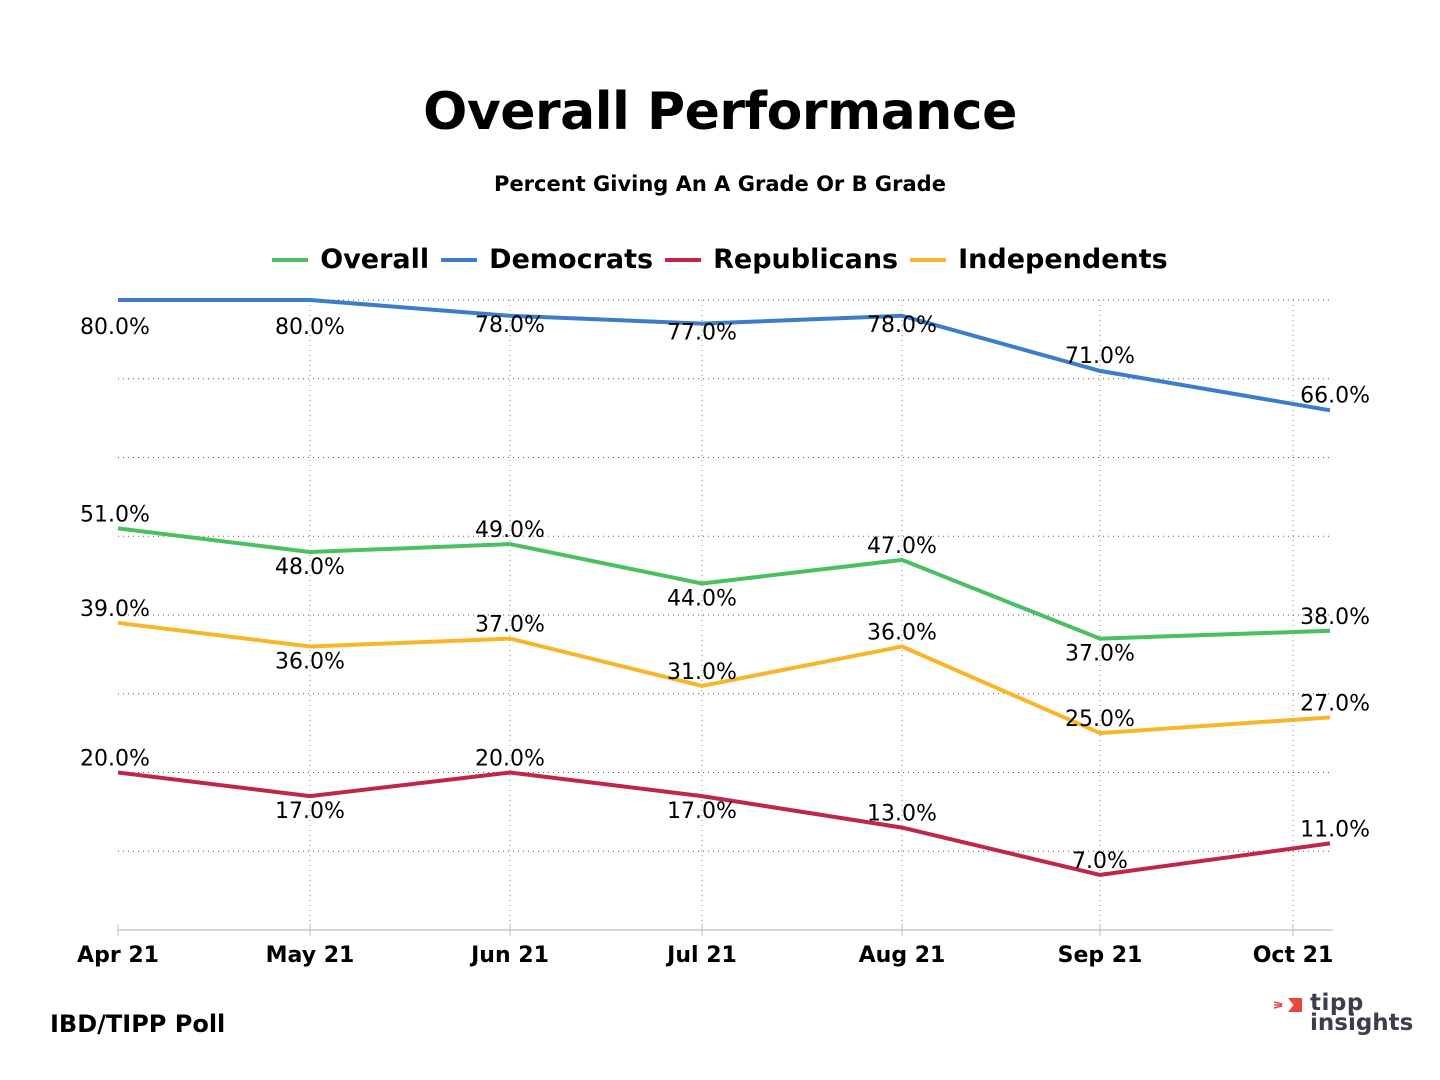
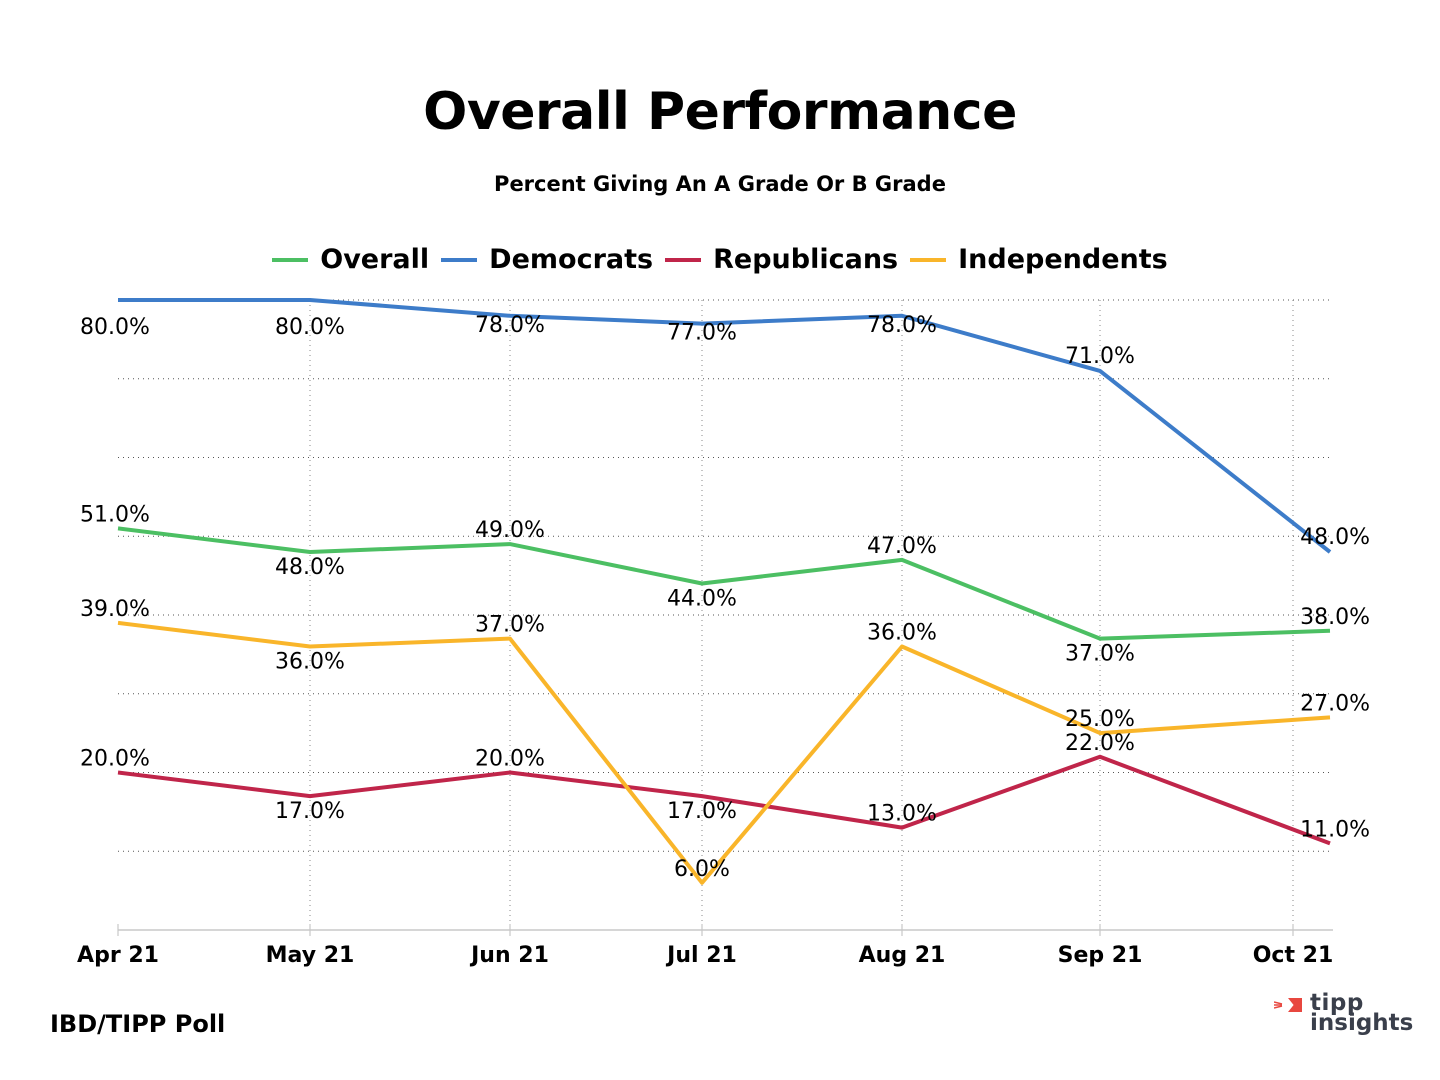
Independents/Jul 21: 31.0% -> 6.0%
Republicans/Sep 21: 7.0% -> 22.0%
Democrats/Oct 21: 66.0% -> 48.0%
